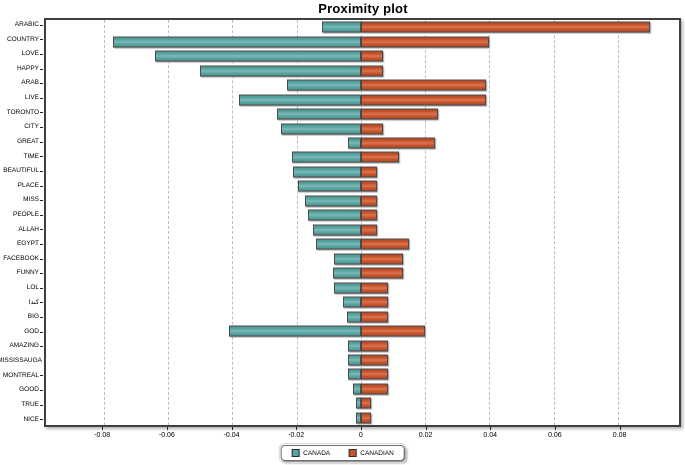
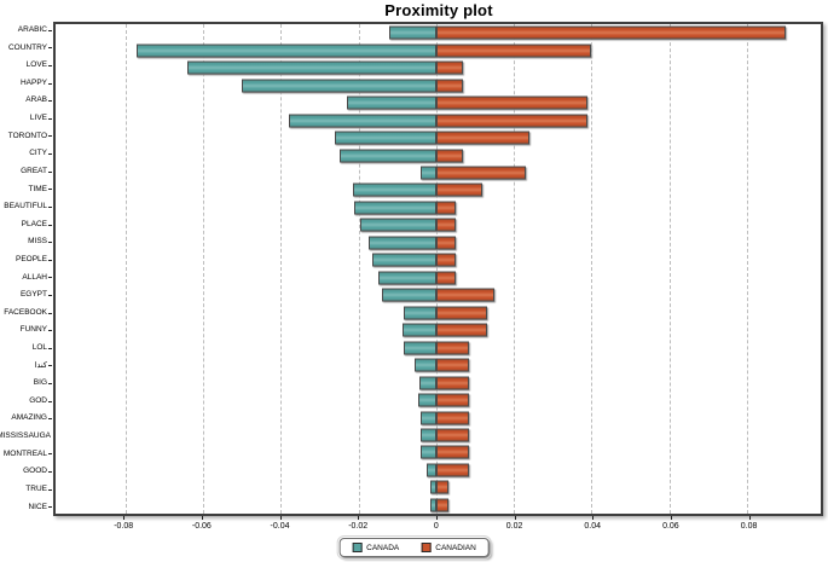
CANADA/GOD: -0.041 -> -0.005
CANADIAN/GOD: 0.020 -> 0.008
